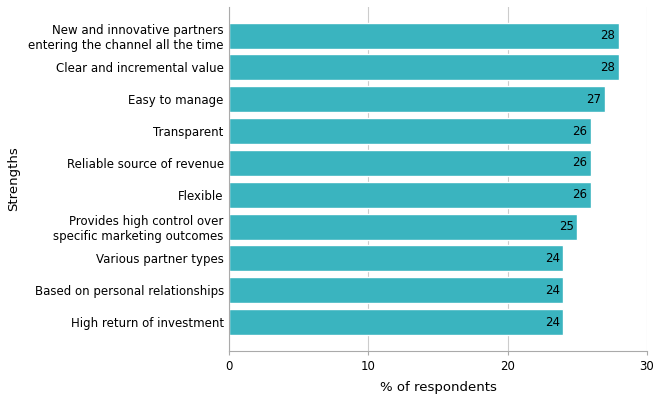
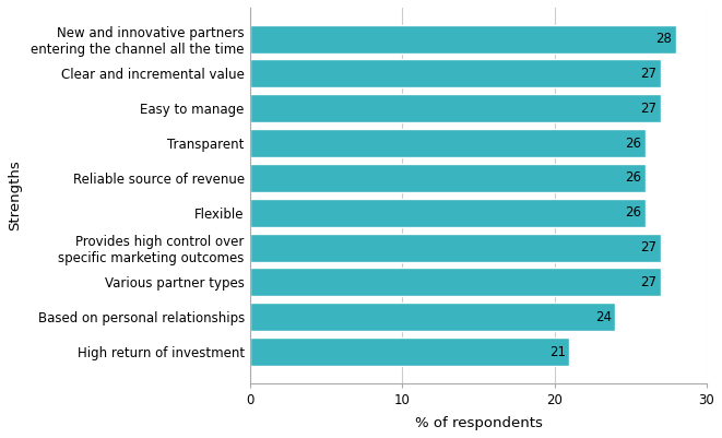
Clear and incremental value: 28 -> 27
Provides high control over specific marketing outcomes: 25 -> 27
Various partner types: 24 -> 27
High return of investment: 24 -> 21
